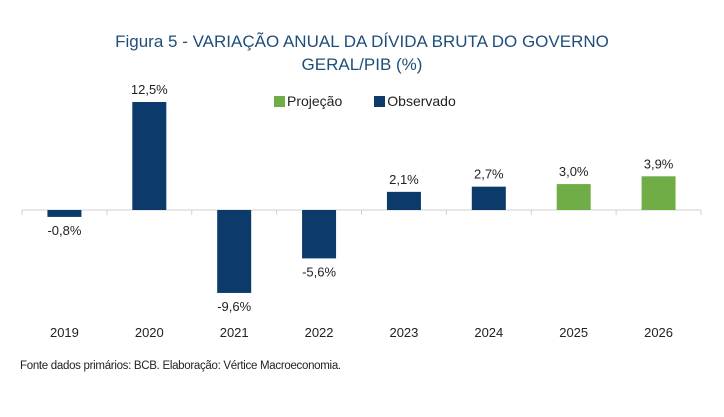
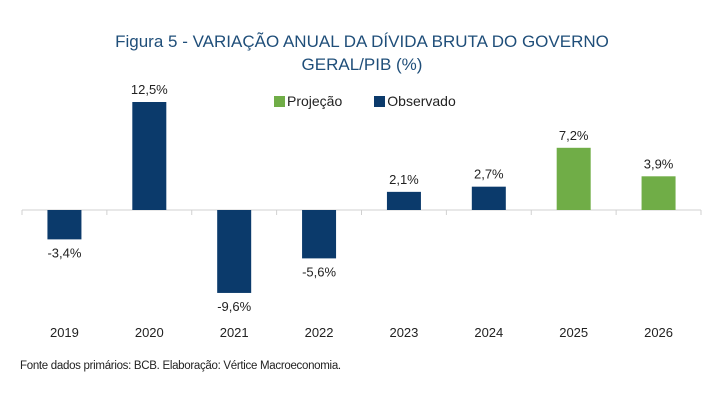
2019: -0,8% -> -3,4%
2025: 3,0% -> 7,2%
